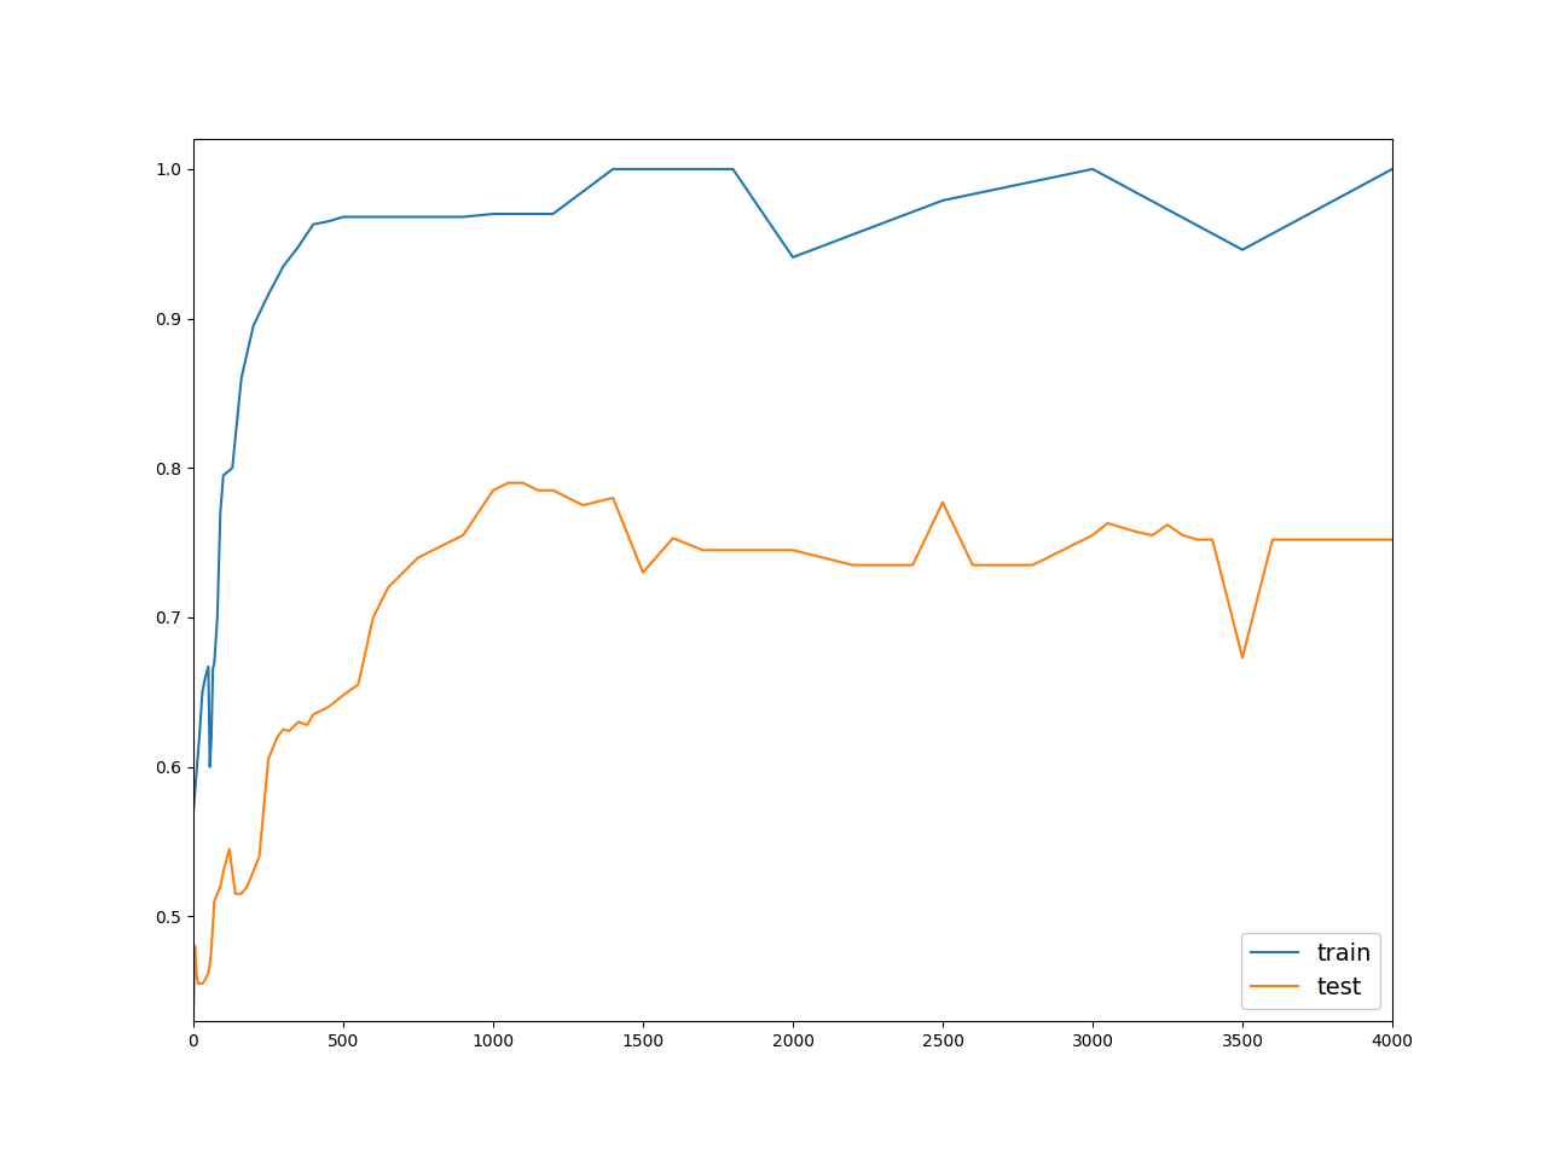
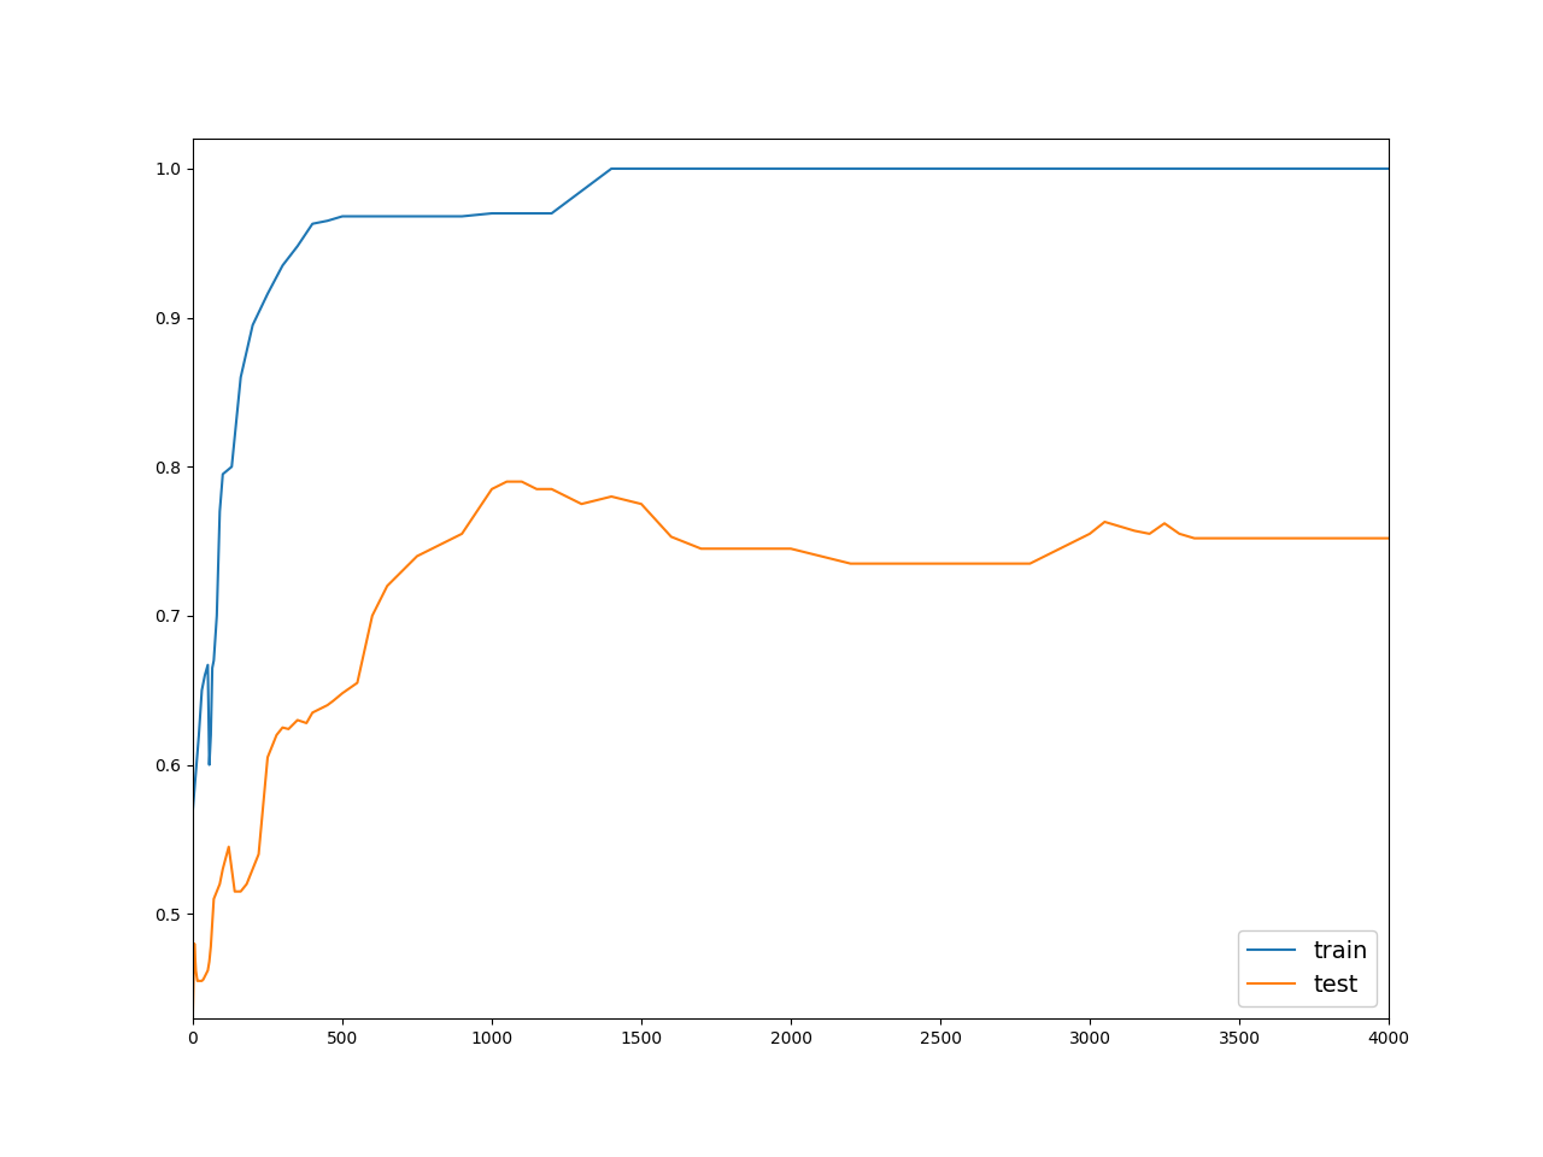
test/1500: 0.730 -> 0.775
train/2000: 0.941 -> 1.000
train/2500: 0.979 -> 1.000
test/2500: 0.777 -> 0.735
train/3500: 0.946 -> 1.000
test/3500: 0.673 -> 0.752
